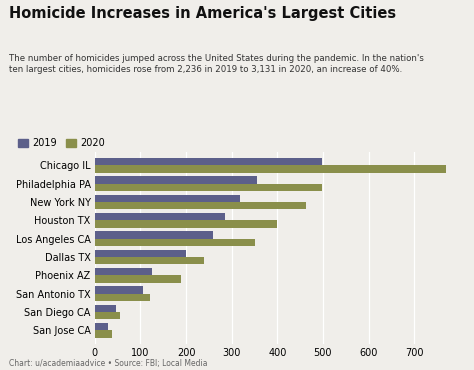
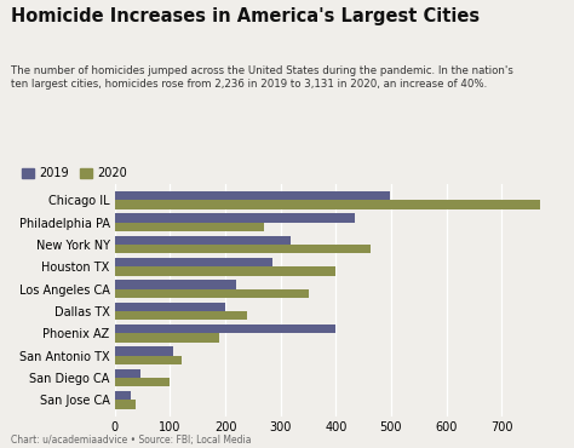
2019/Philadelphia PA: 356 -> 435
2020/Philadelphia PA: 499 -> 270
2019/Los Angeles CA: 258 -> 220
2019/Phoenix AZ: 125 -> 400
2020/San Diego CA: 55 -> 100
